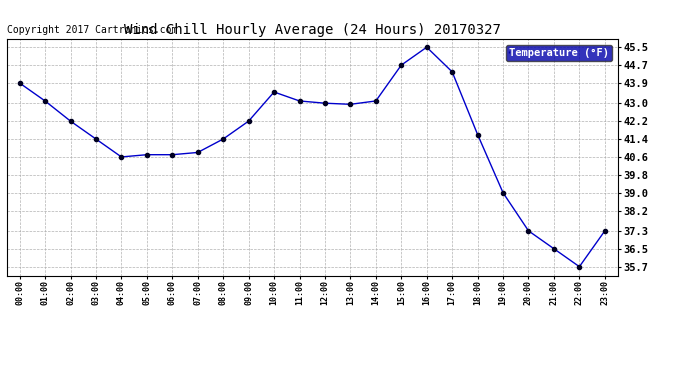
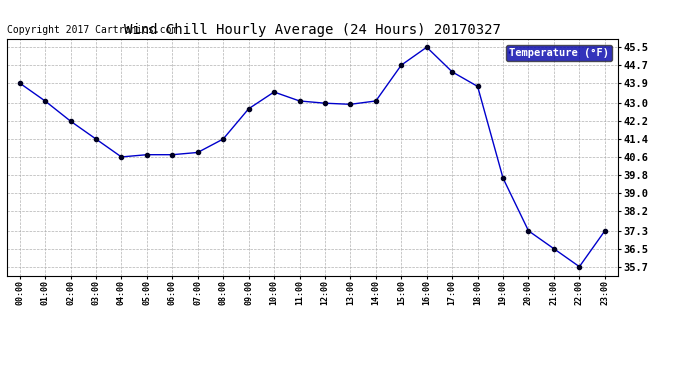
09:00: 42.20 -> 42.75
18:00: 41.60 -> 43.75
19:00: 39.00 -> 39.65
